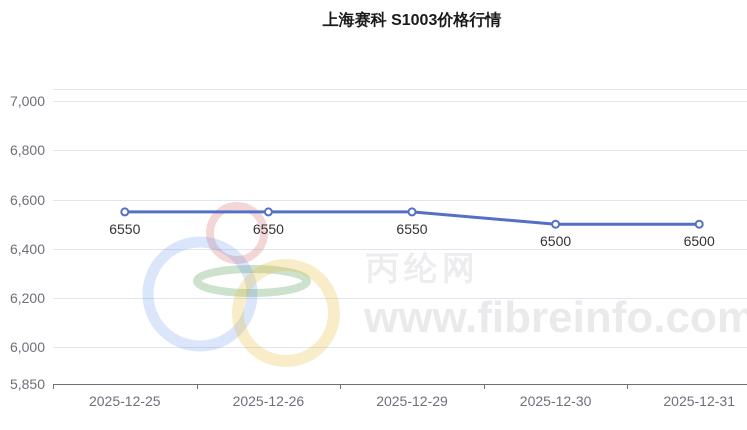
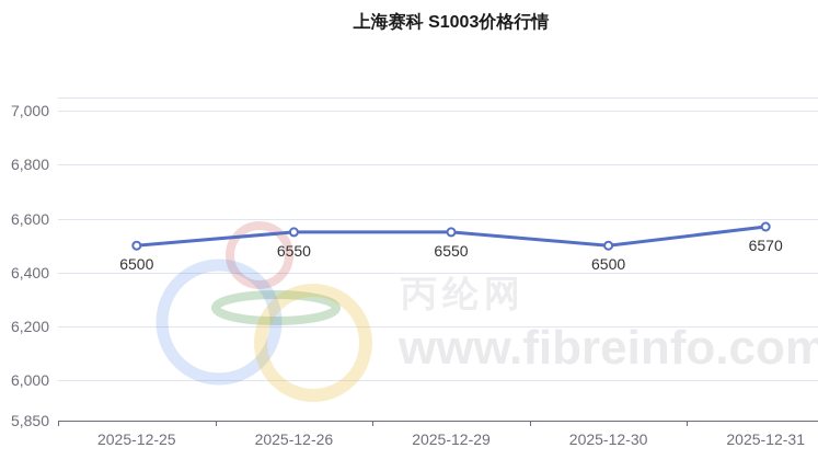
2025-12-25: 6550 -> 6500
2025-12-31: 6500 -> 6570
